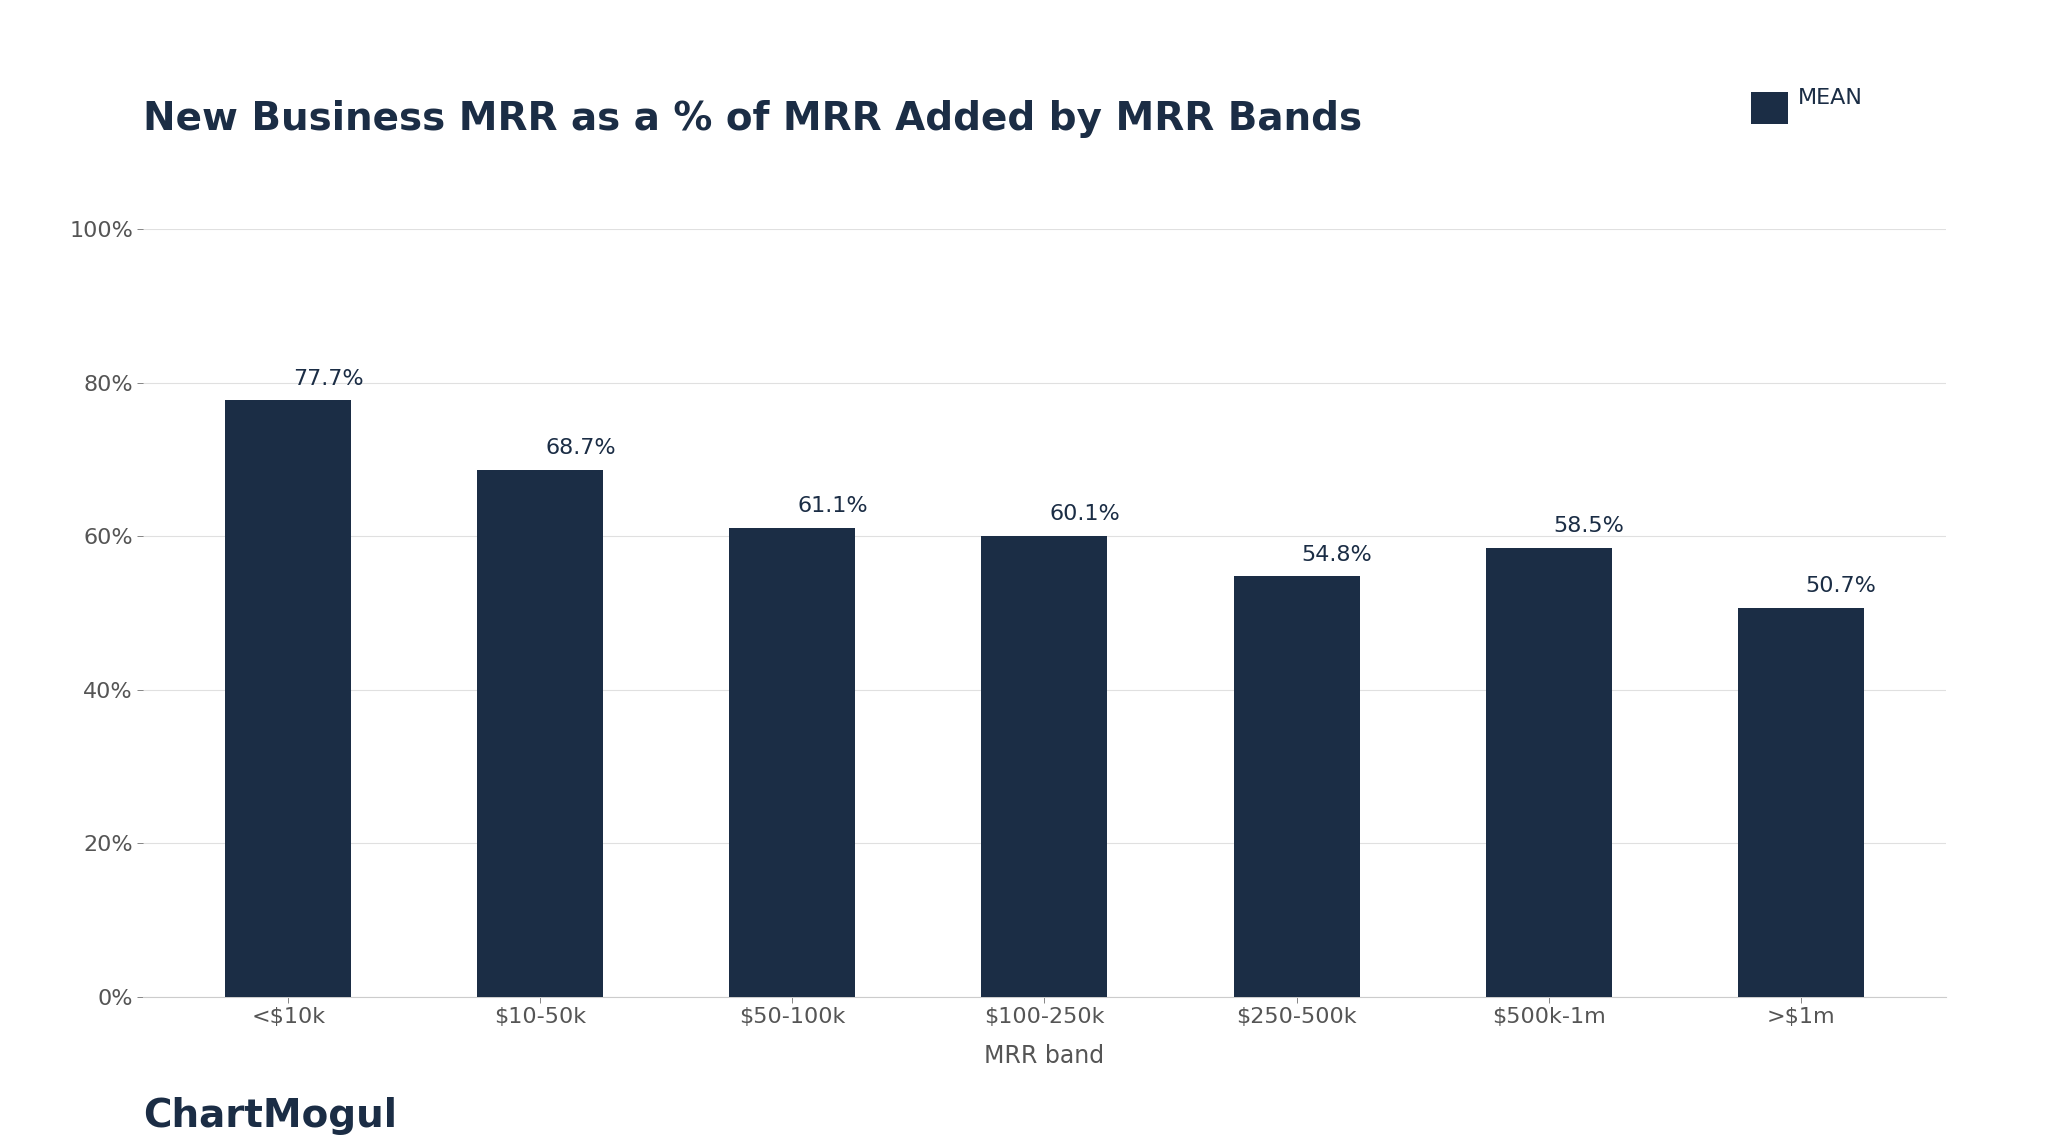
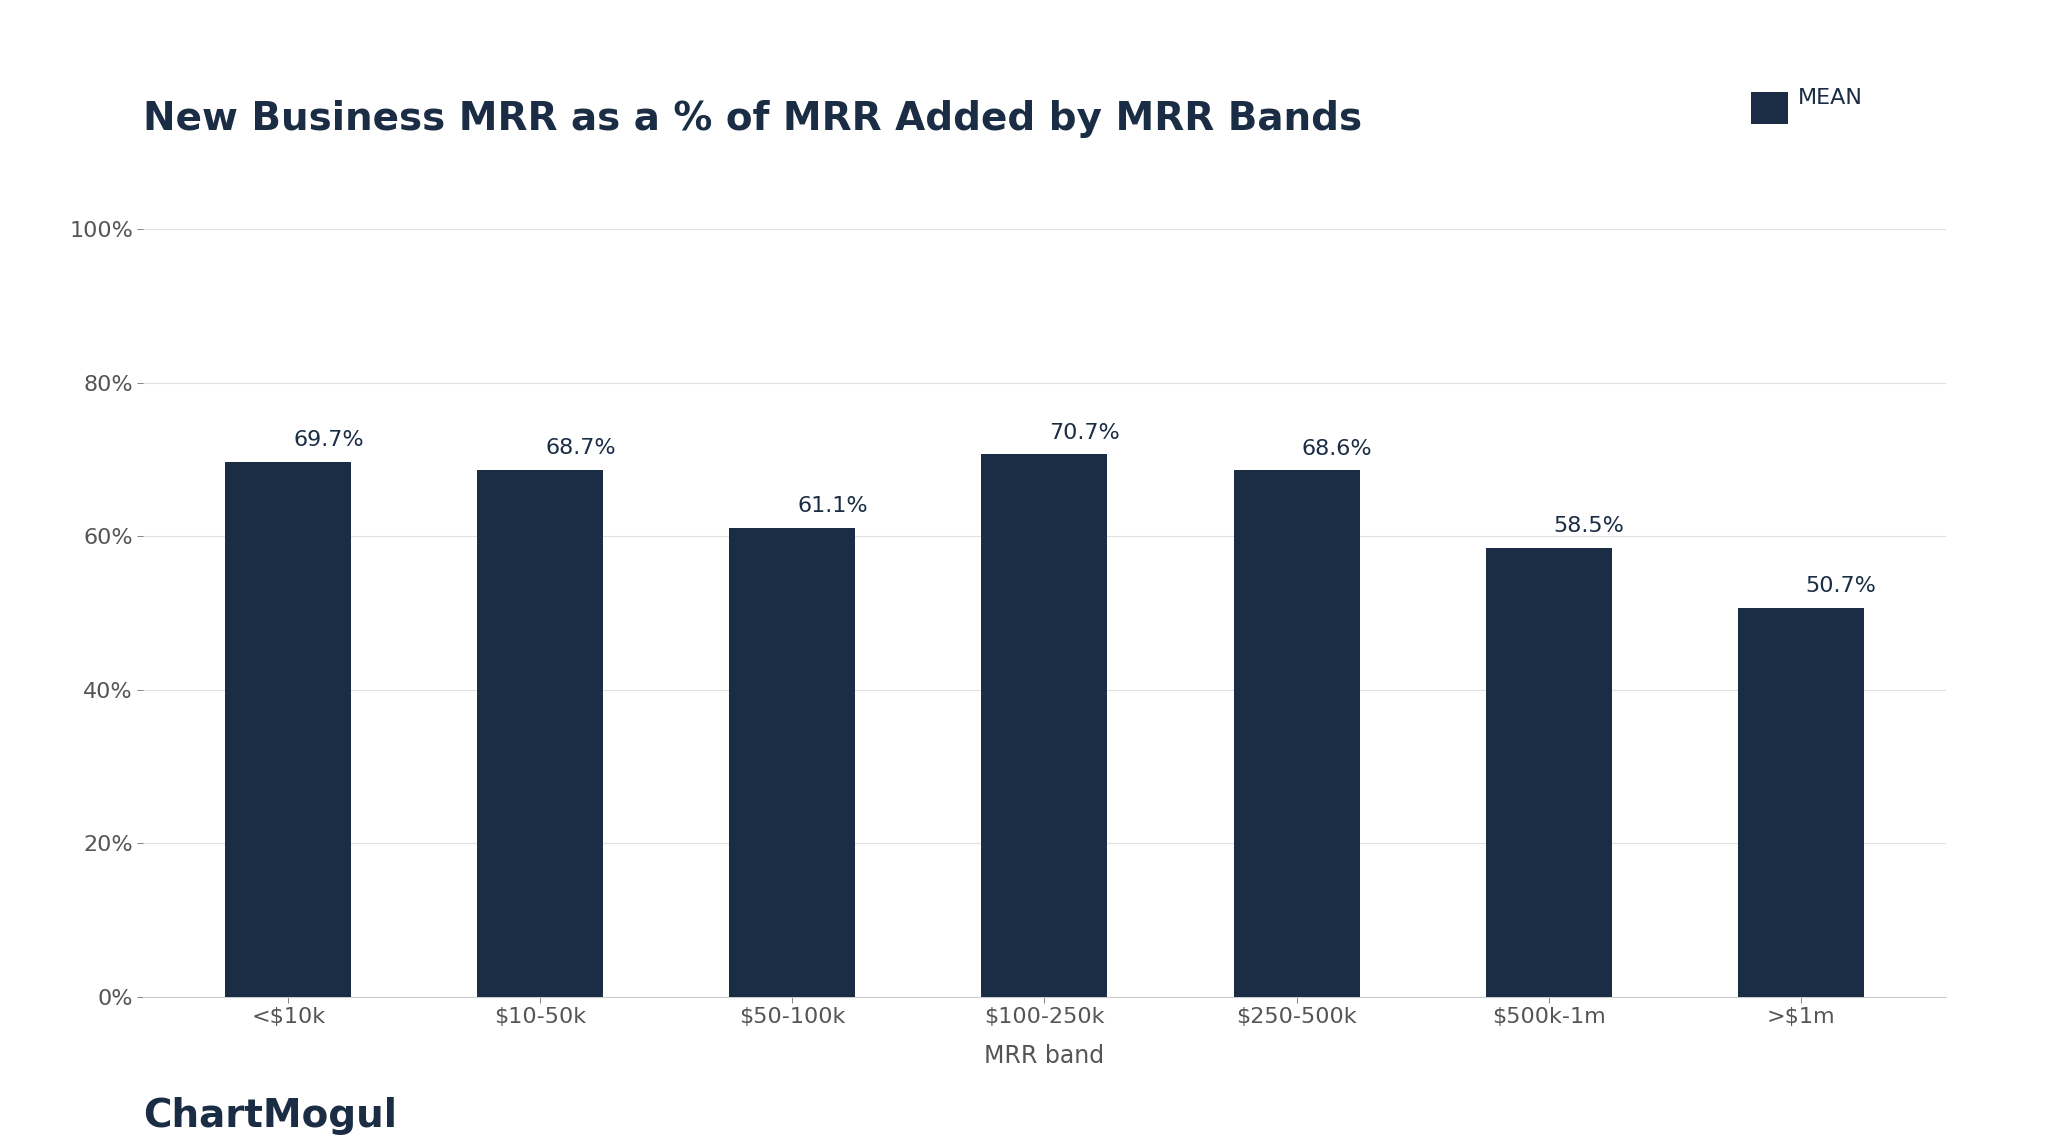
<$10k: 77.7% -> 69.7%
$100-250k: 60.1% -> 70.7%
$250-500k: 54.8% -> 68.6%
